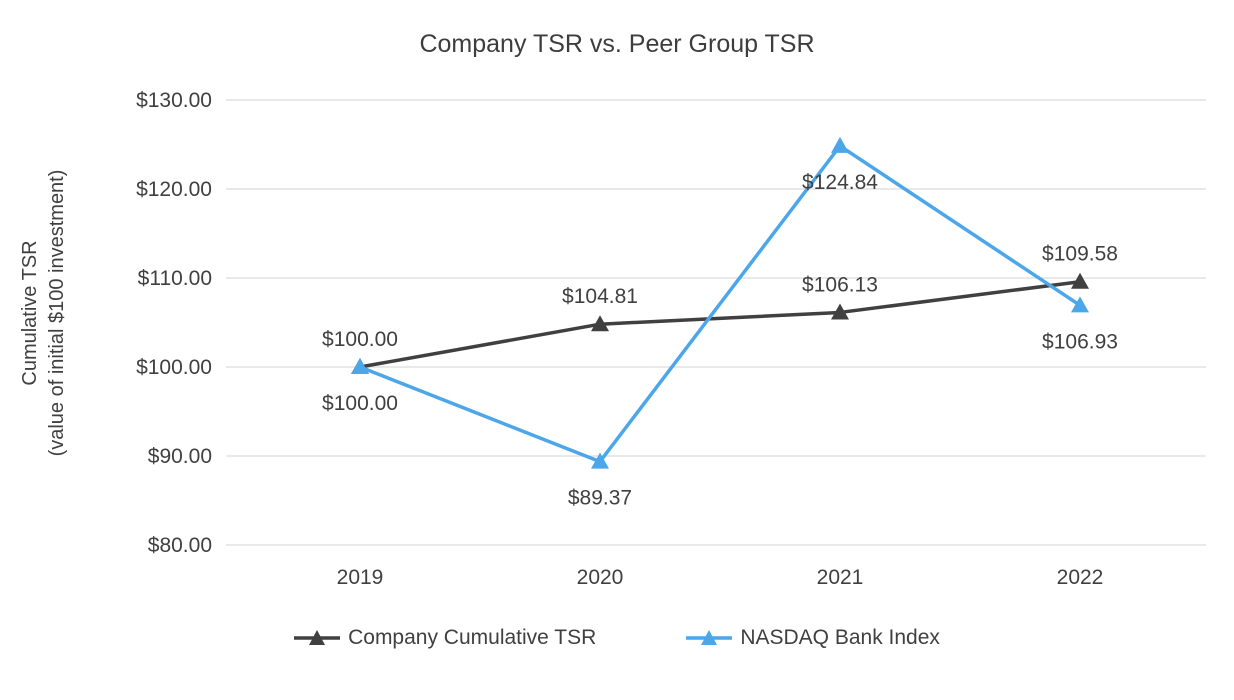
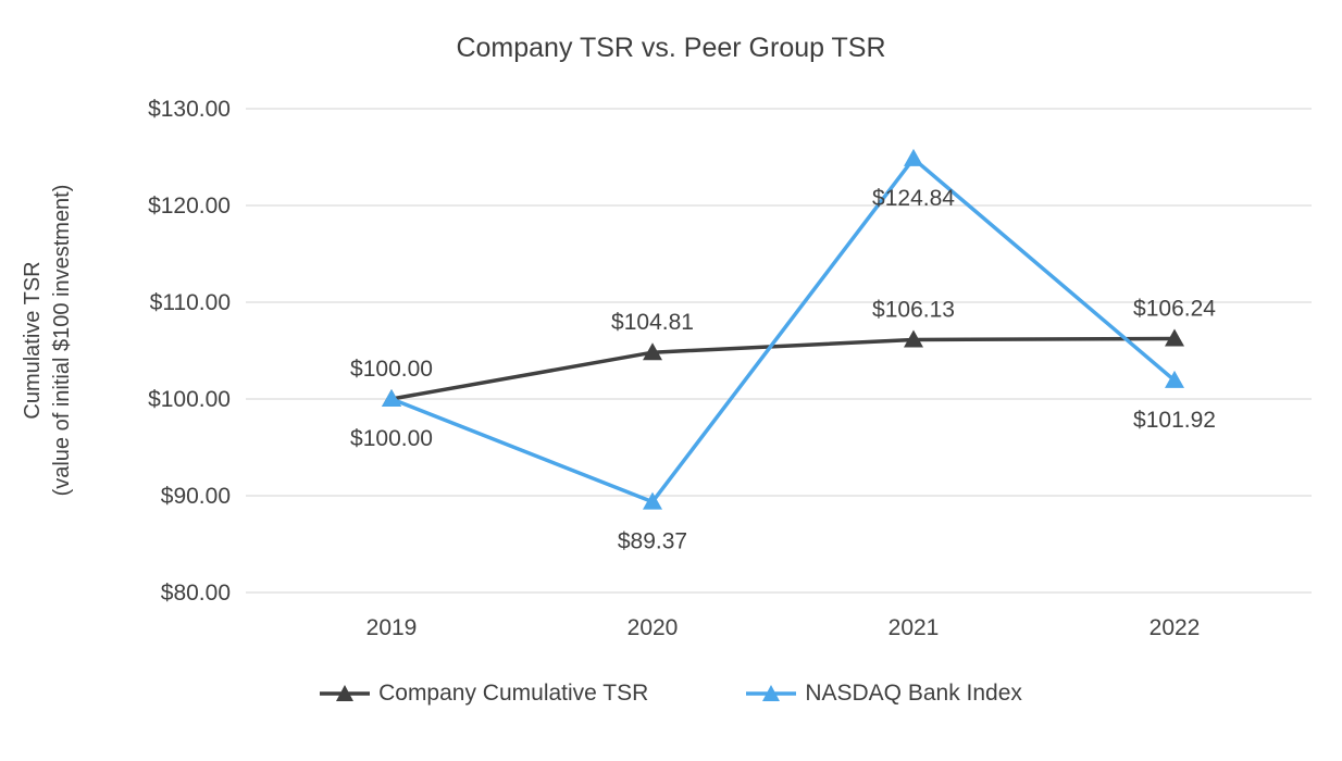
Company Cumulative TSR/2022: $109.58 -> $106.24
NASDAQ Bank Index/2022: $106.93 -> $101.92
